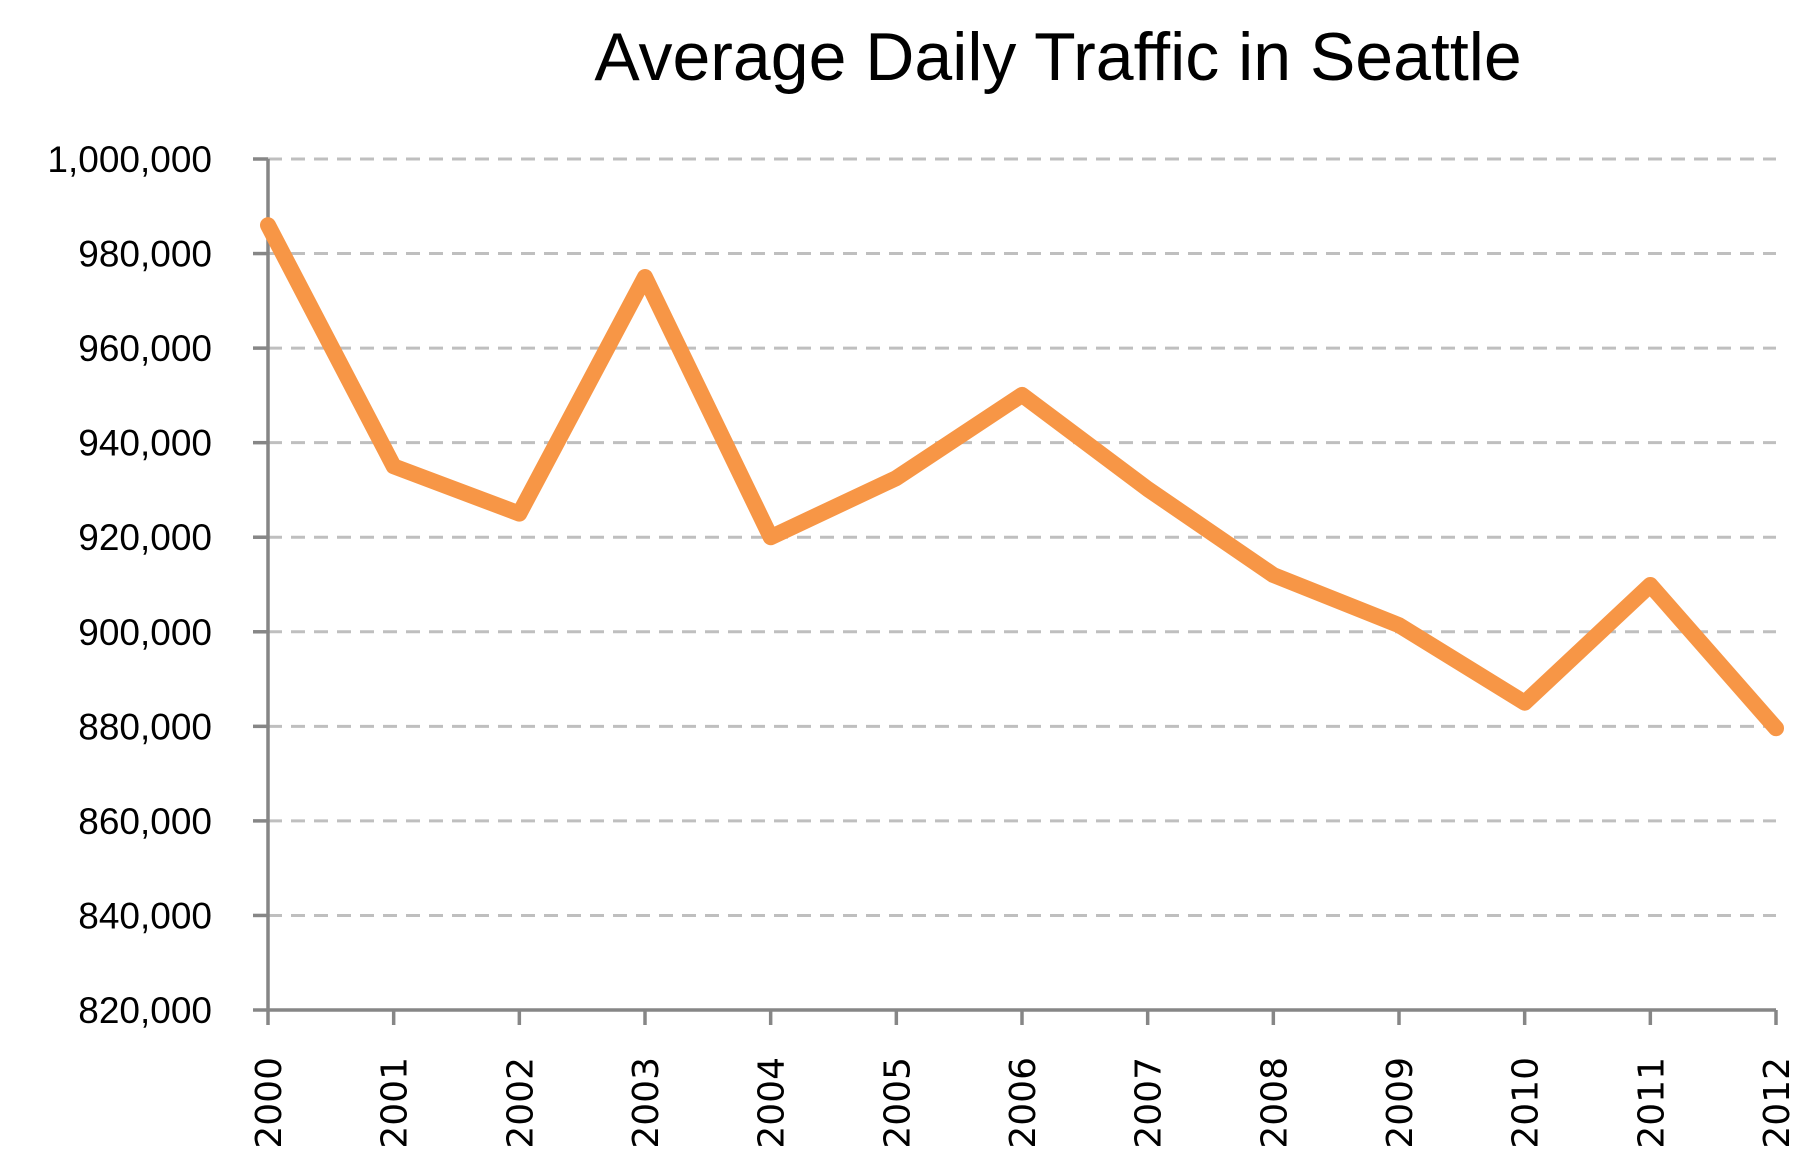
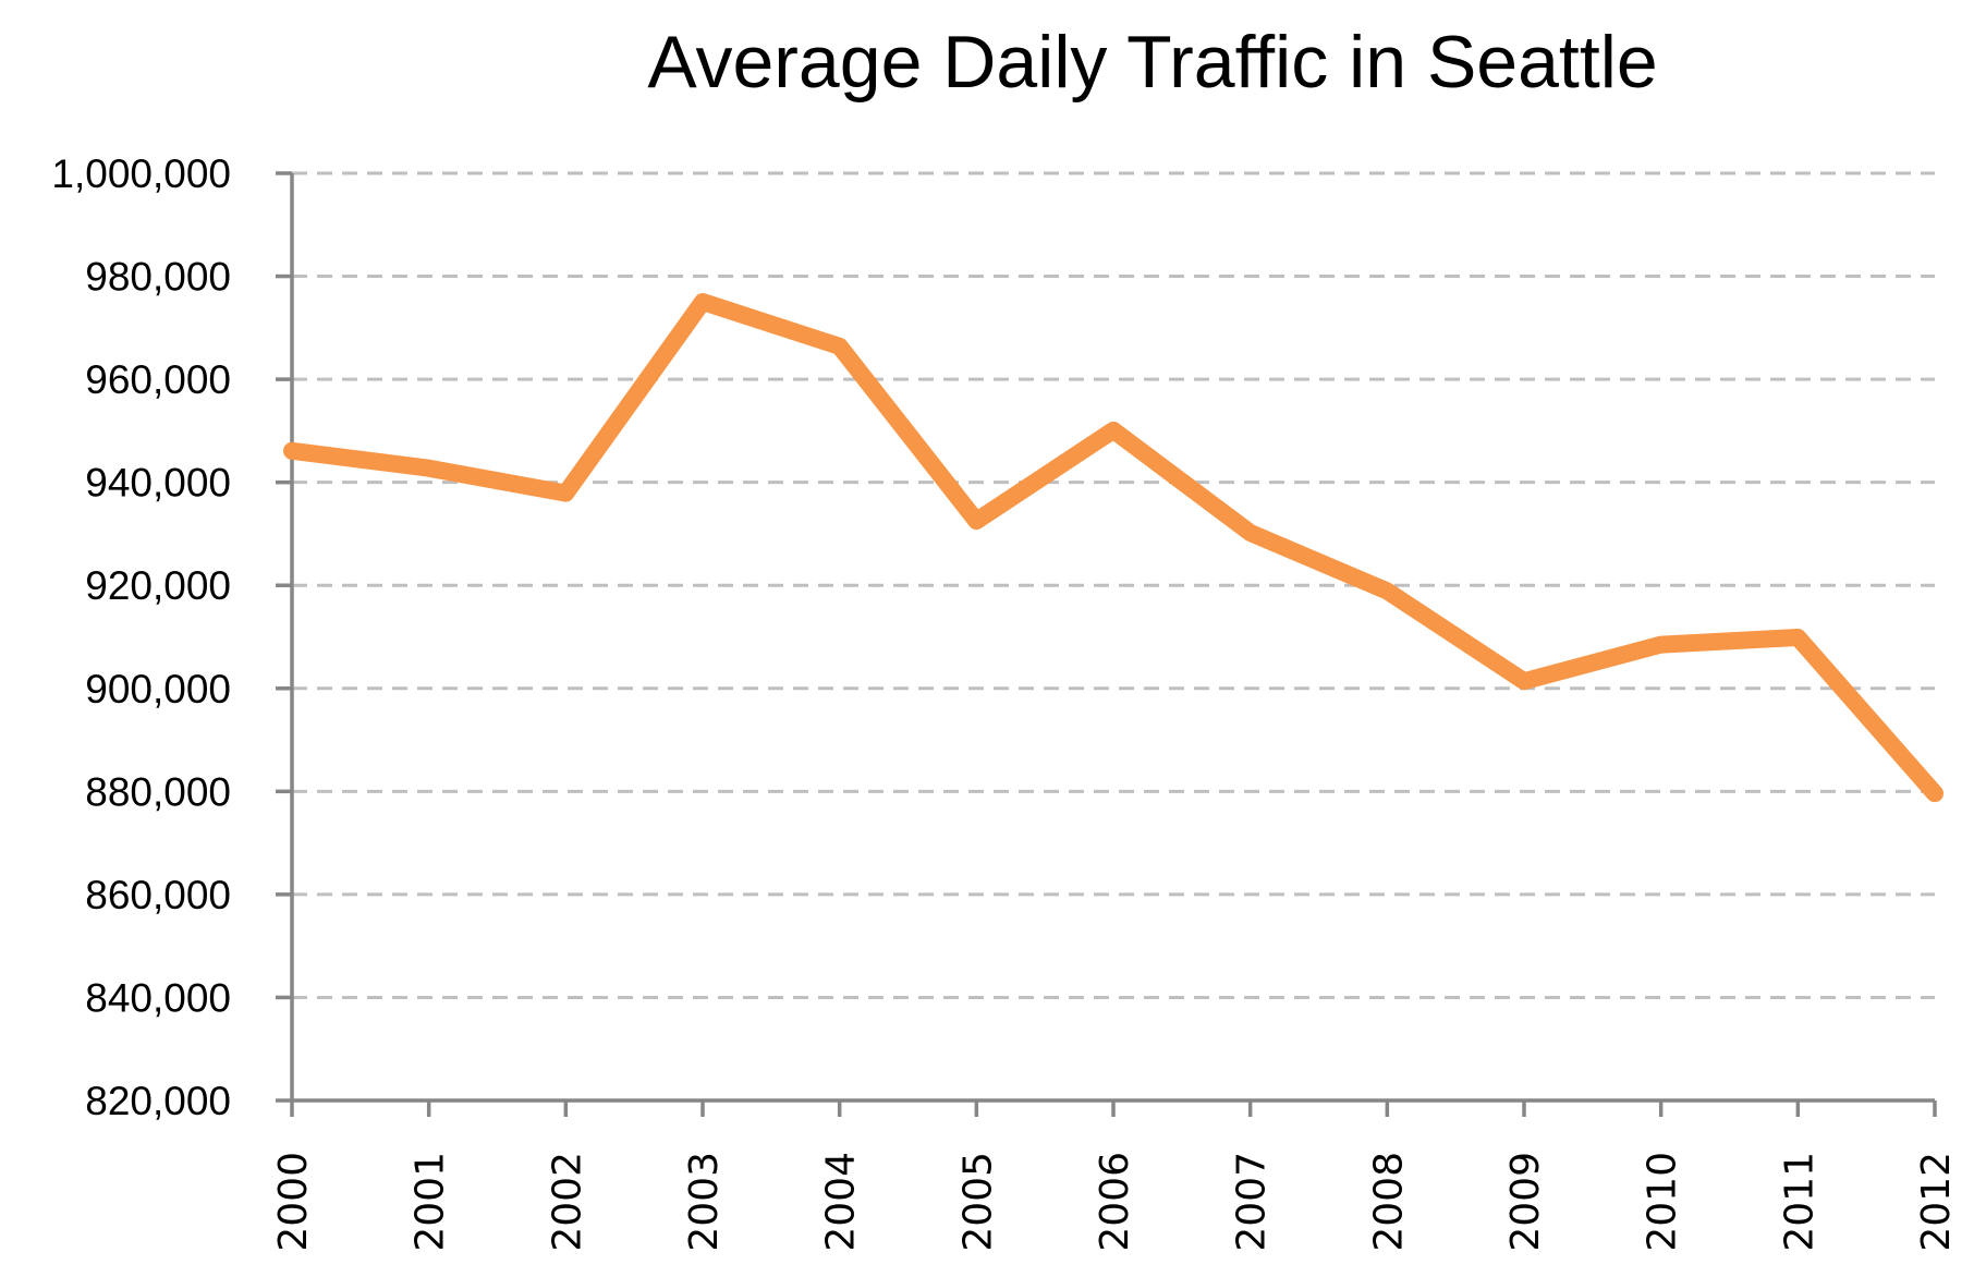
2000: 986000 -> 946000
2001: 935000 -> 943000
2002: 925000 -> 938000
2004: 920000 -> 966000
2008: 912000 -> 919000
2010: 885000 -> 908000
